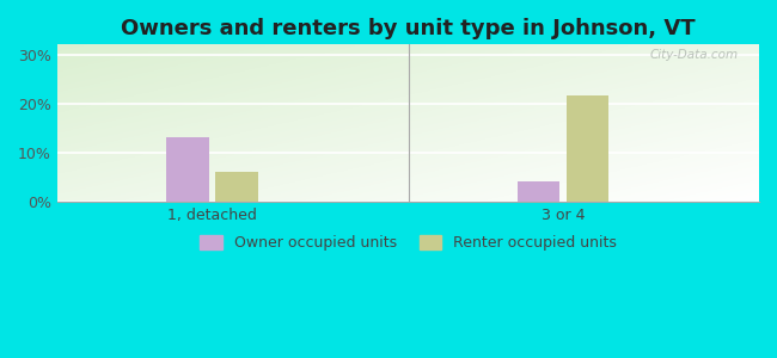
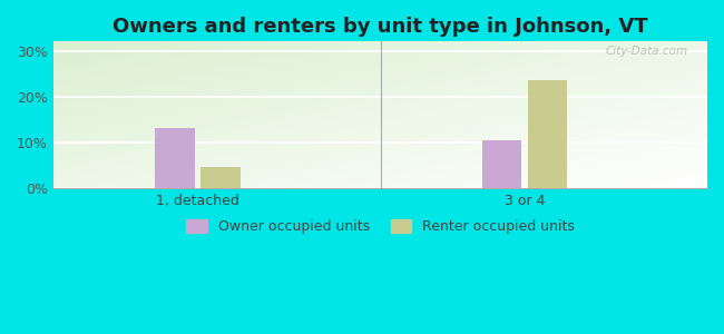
Renter occupied units/1, detached: 6.0% -> 4.5%
Owner occupied units/3 or 4: 4.1% -> 10.5%
Renter occupied units/3 or 4: 21.7% -> 23.5%
